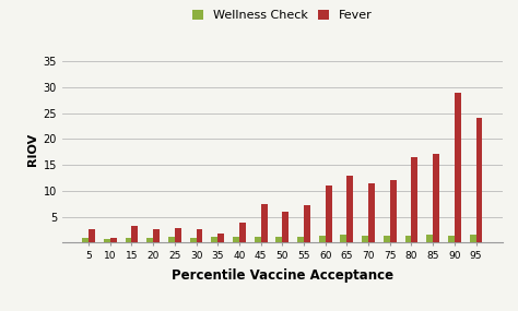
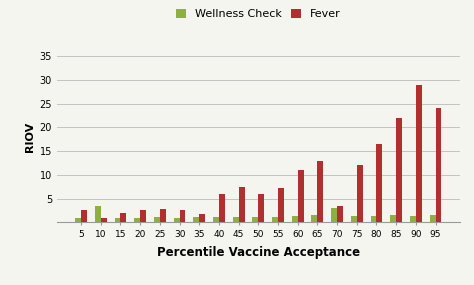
Wellness Check/10: 0.8 -> 3.5
Fever/15: 3.2 -> 2.0
Fever/40: 3.9 -> 6.0
Wellness Check/70: 1.3 -> 3.0
Fever/70: 11.4 -> 3.5
Fever/85: 17.1 -> 22.0
